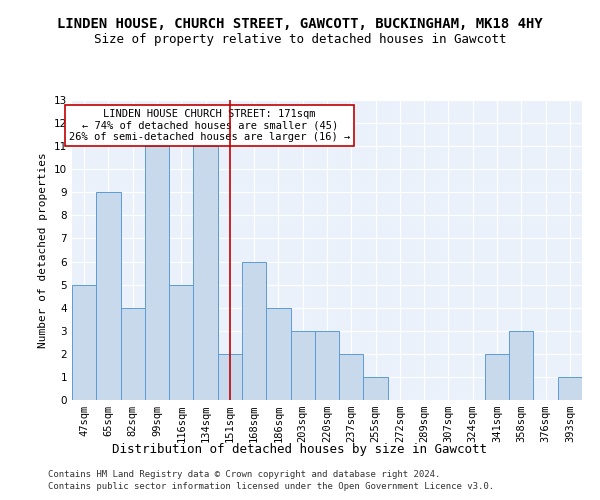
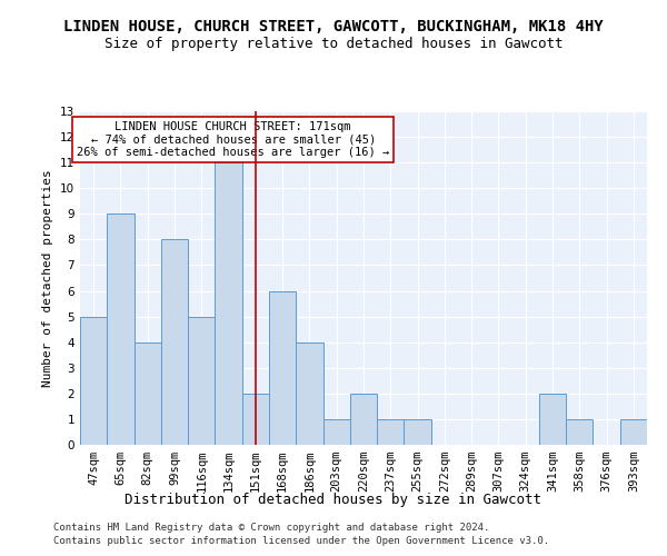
99sqm: 11 -> 8
203sqm: 3 -> 1
220sqm: 3 -> 2
237sqm: 2 -> 1
358sqm: 3 -> 1
